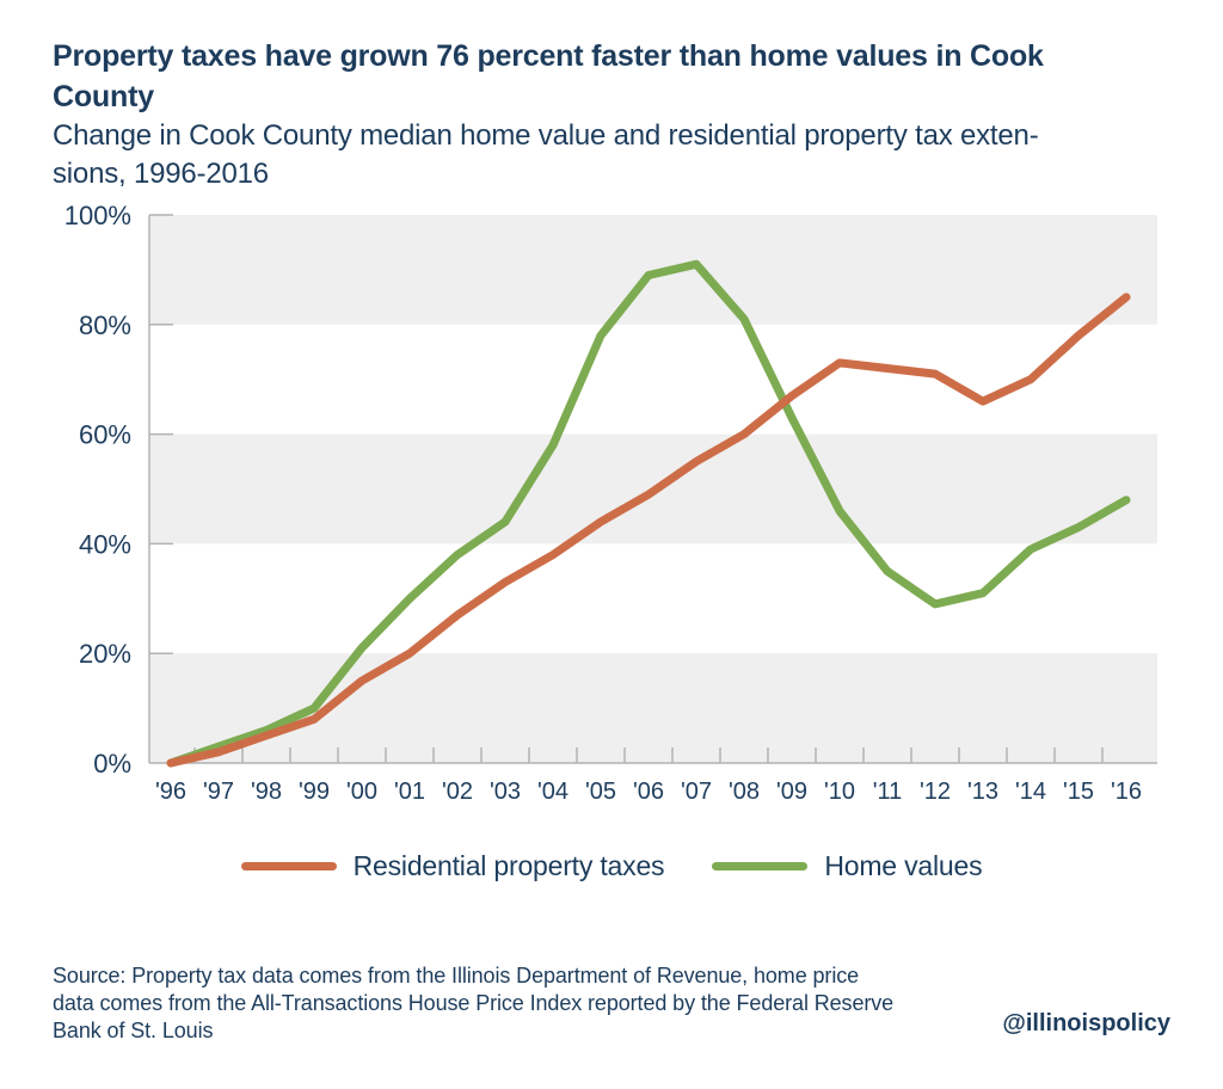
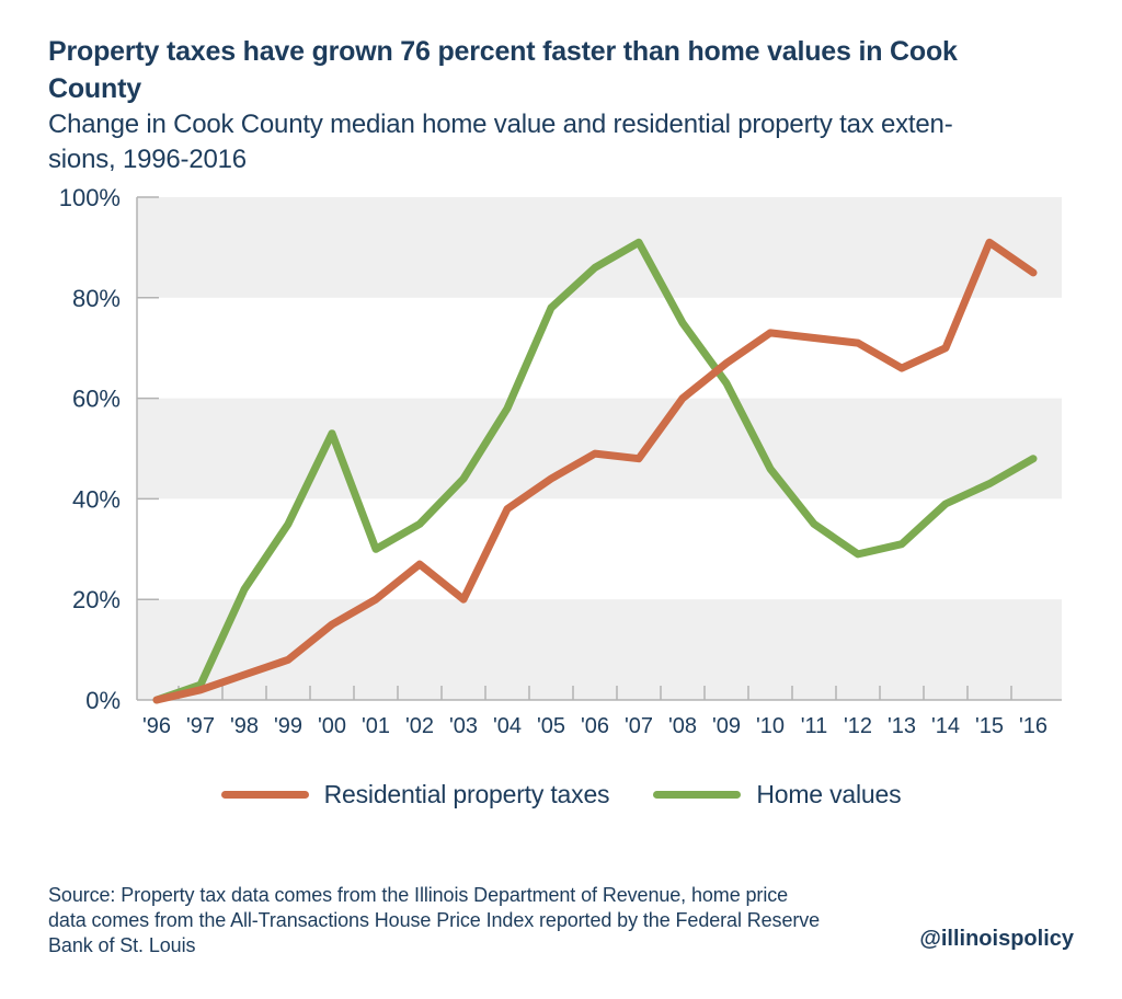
Home values/'98: 6% -> 22%
Home values/'99: 10% -> 35%
Home values/'00: 21% -> 53%
Home values/'02: 38% -> 35%
Residential property taxes/'03: 33% -> 20%
Home values/'06: 89% -> 86%
Residential property taxes/'07: 55% -> 48%
Home values/'08: 81% -> 75%
Residential property taxes/'15: 78% -> 91%
